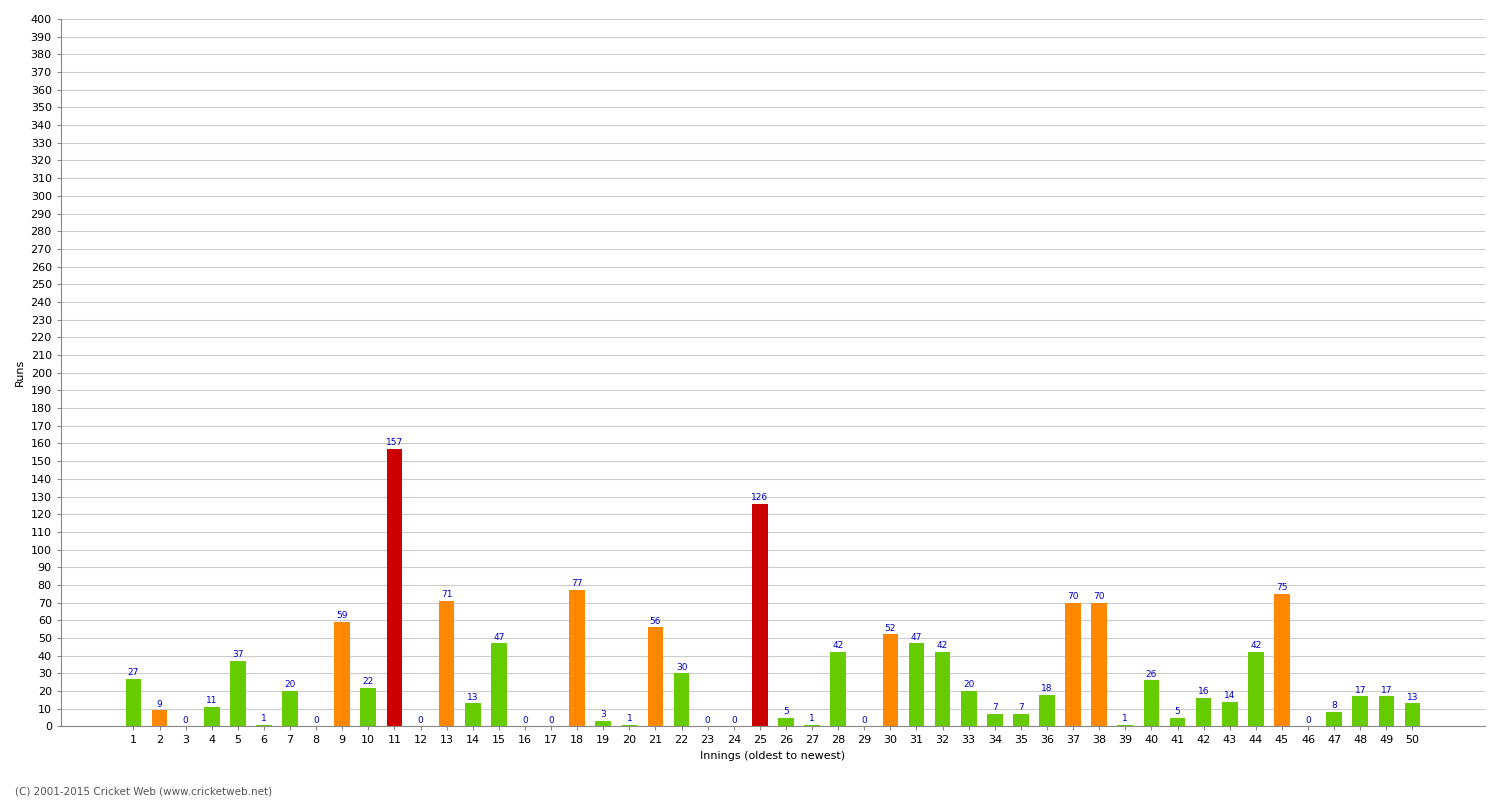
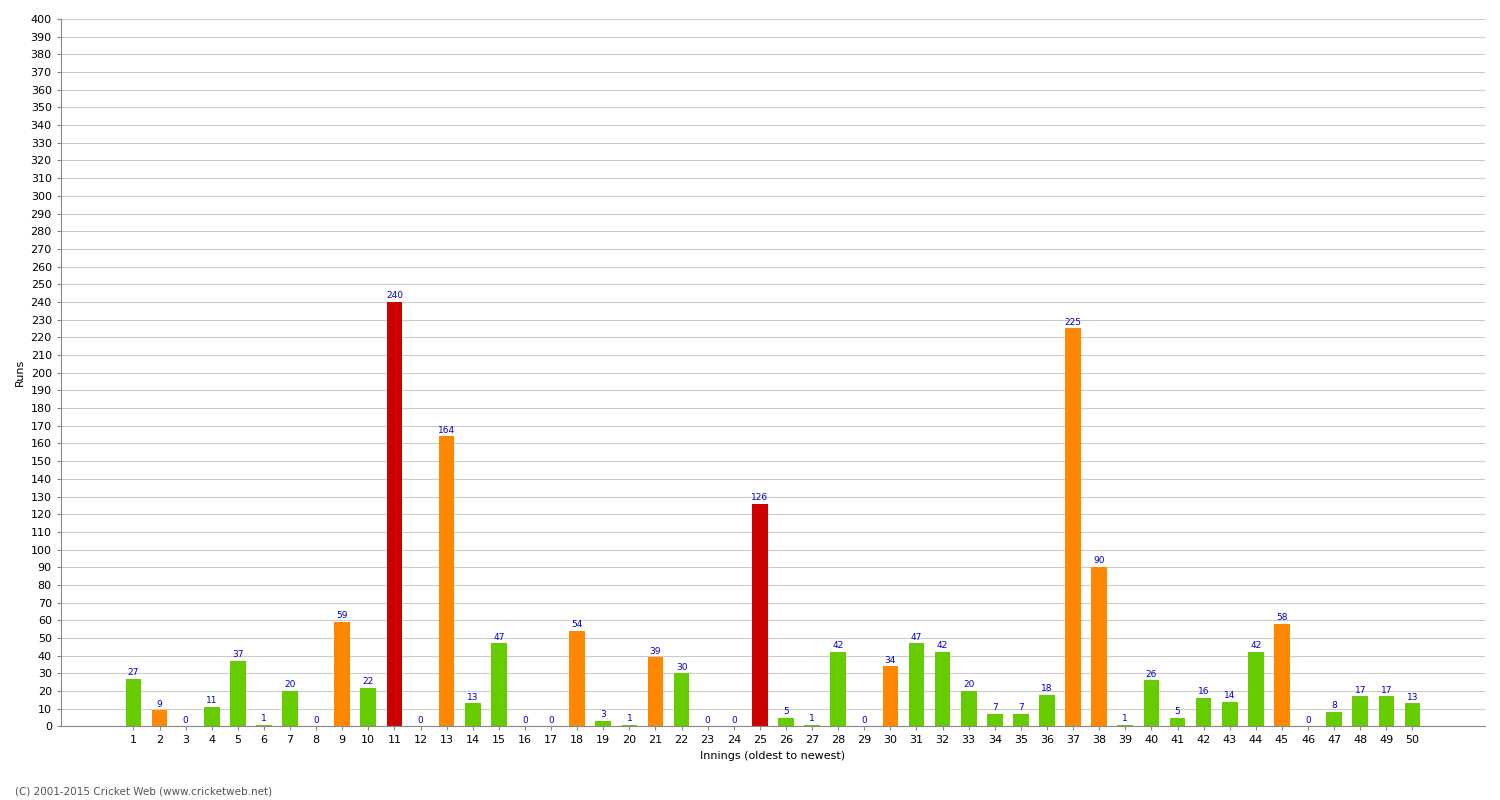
11: 157 -> 240
13: 71 -> 164
18: 77 -> 54
21: 56 -> 39
30: 52 -> 34
37: 70 -> 225
38: 70 -> 90
45: 75 -> 58
